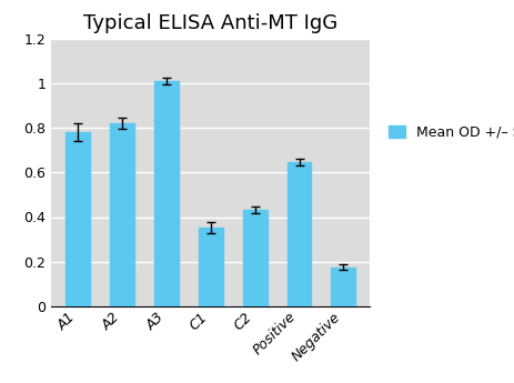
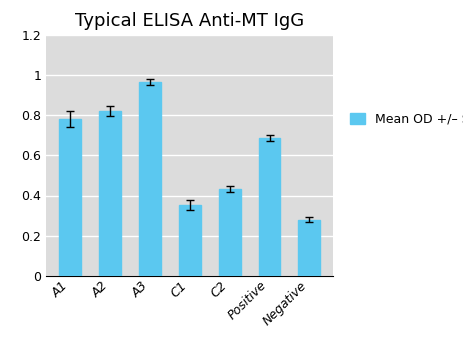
A3: 1.010 -> 0.965
Positive: 0.645 -> 0.685
Negative: 0.175 -> 0.280
